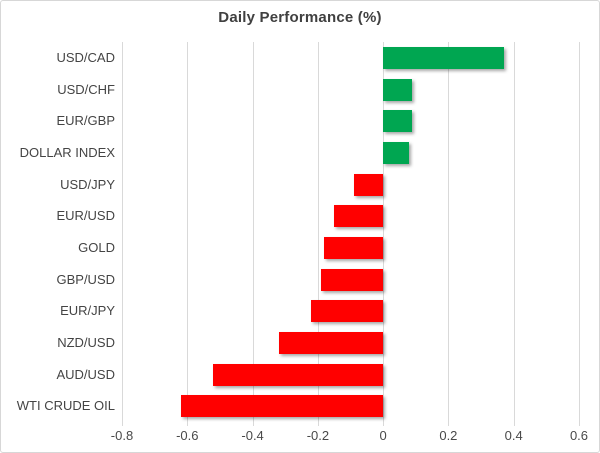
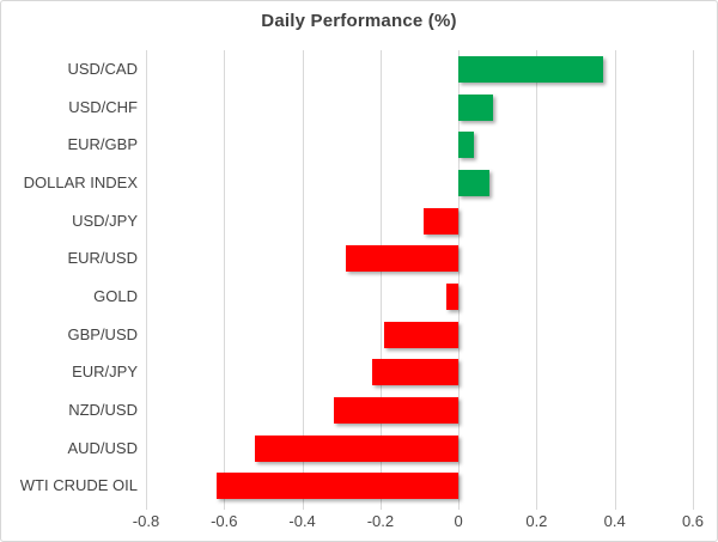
EUR/GBP: 0.09 -> 0.04
EUR/USD: -0.15 -> -0.29
GOLD: -0.18 -> -0.03
